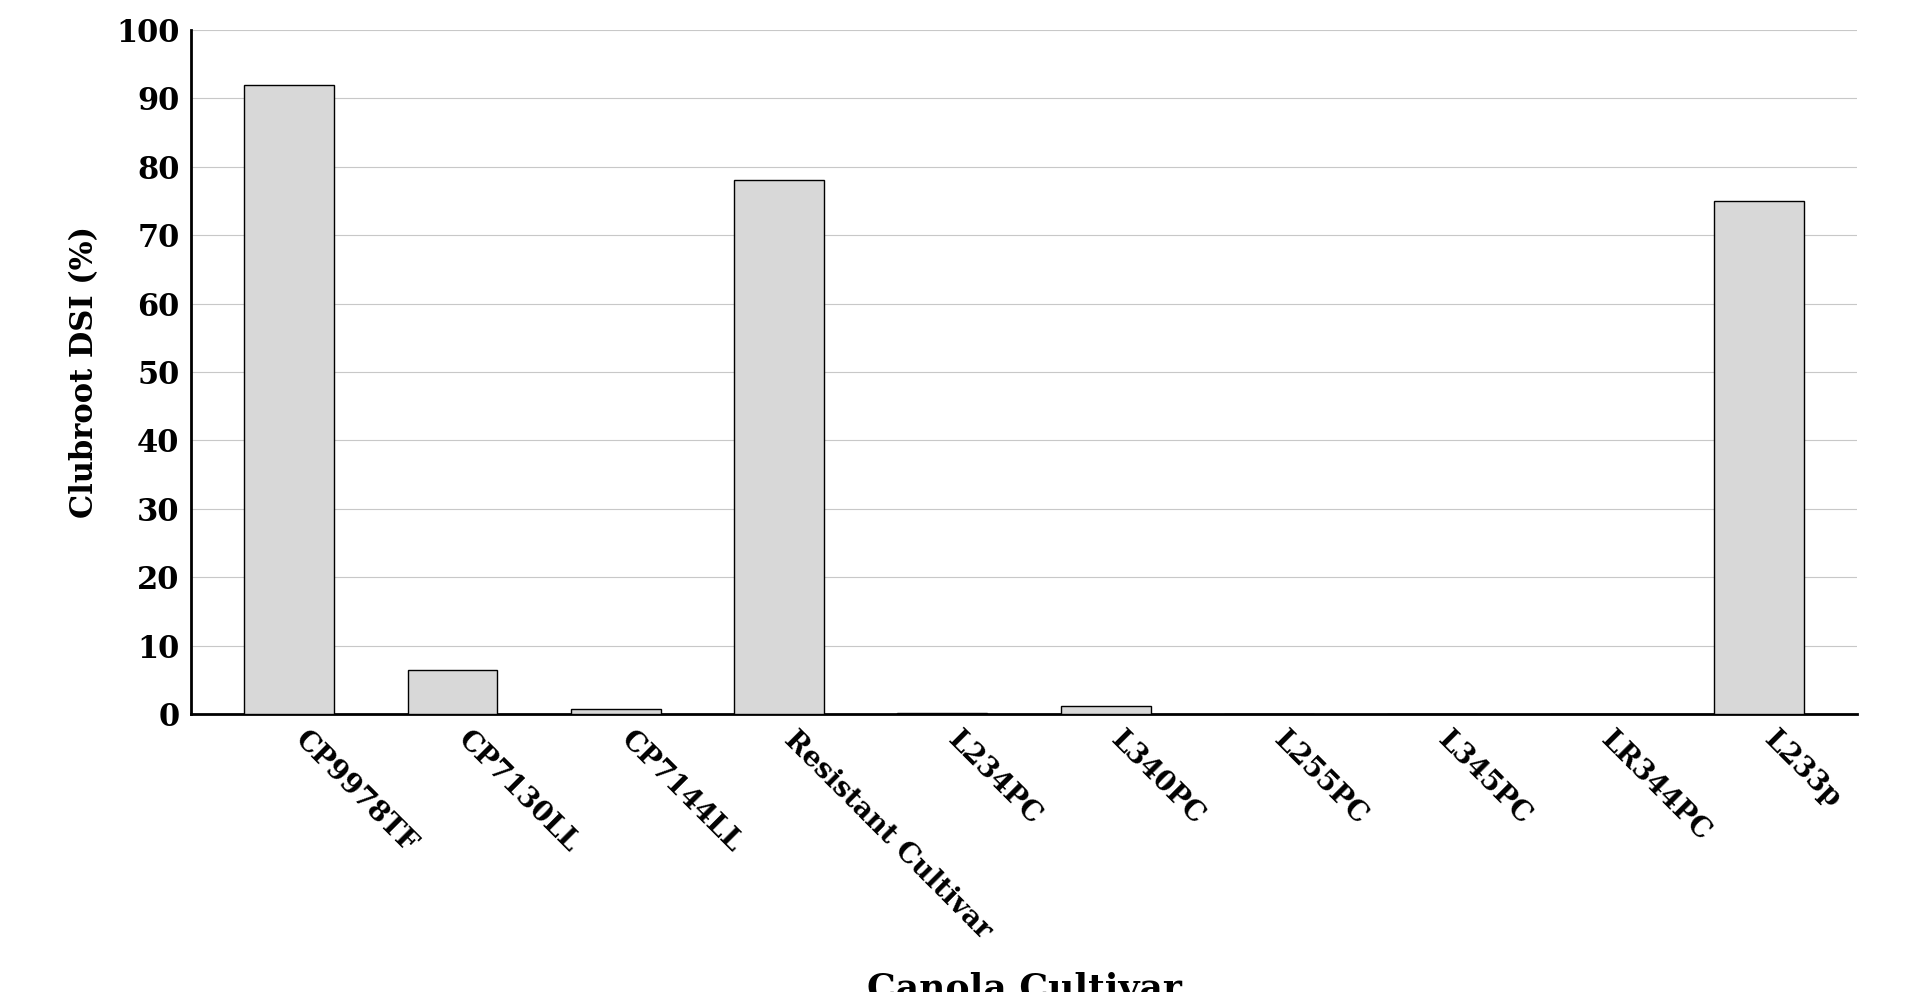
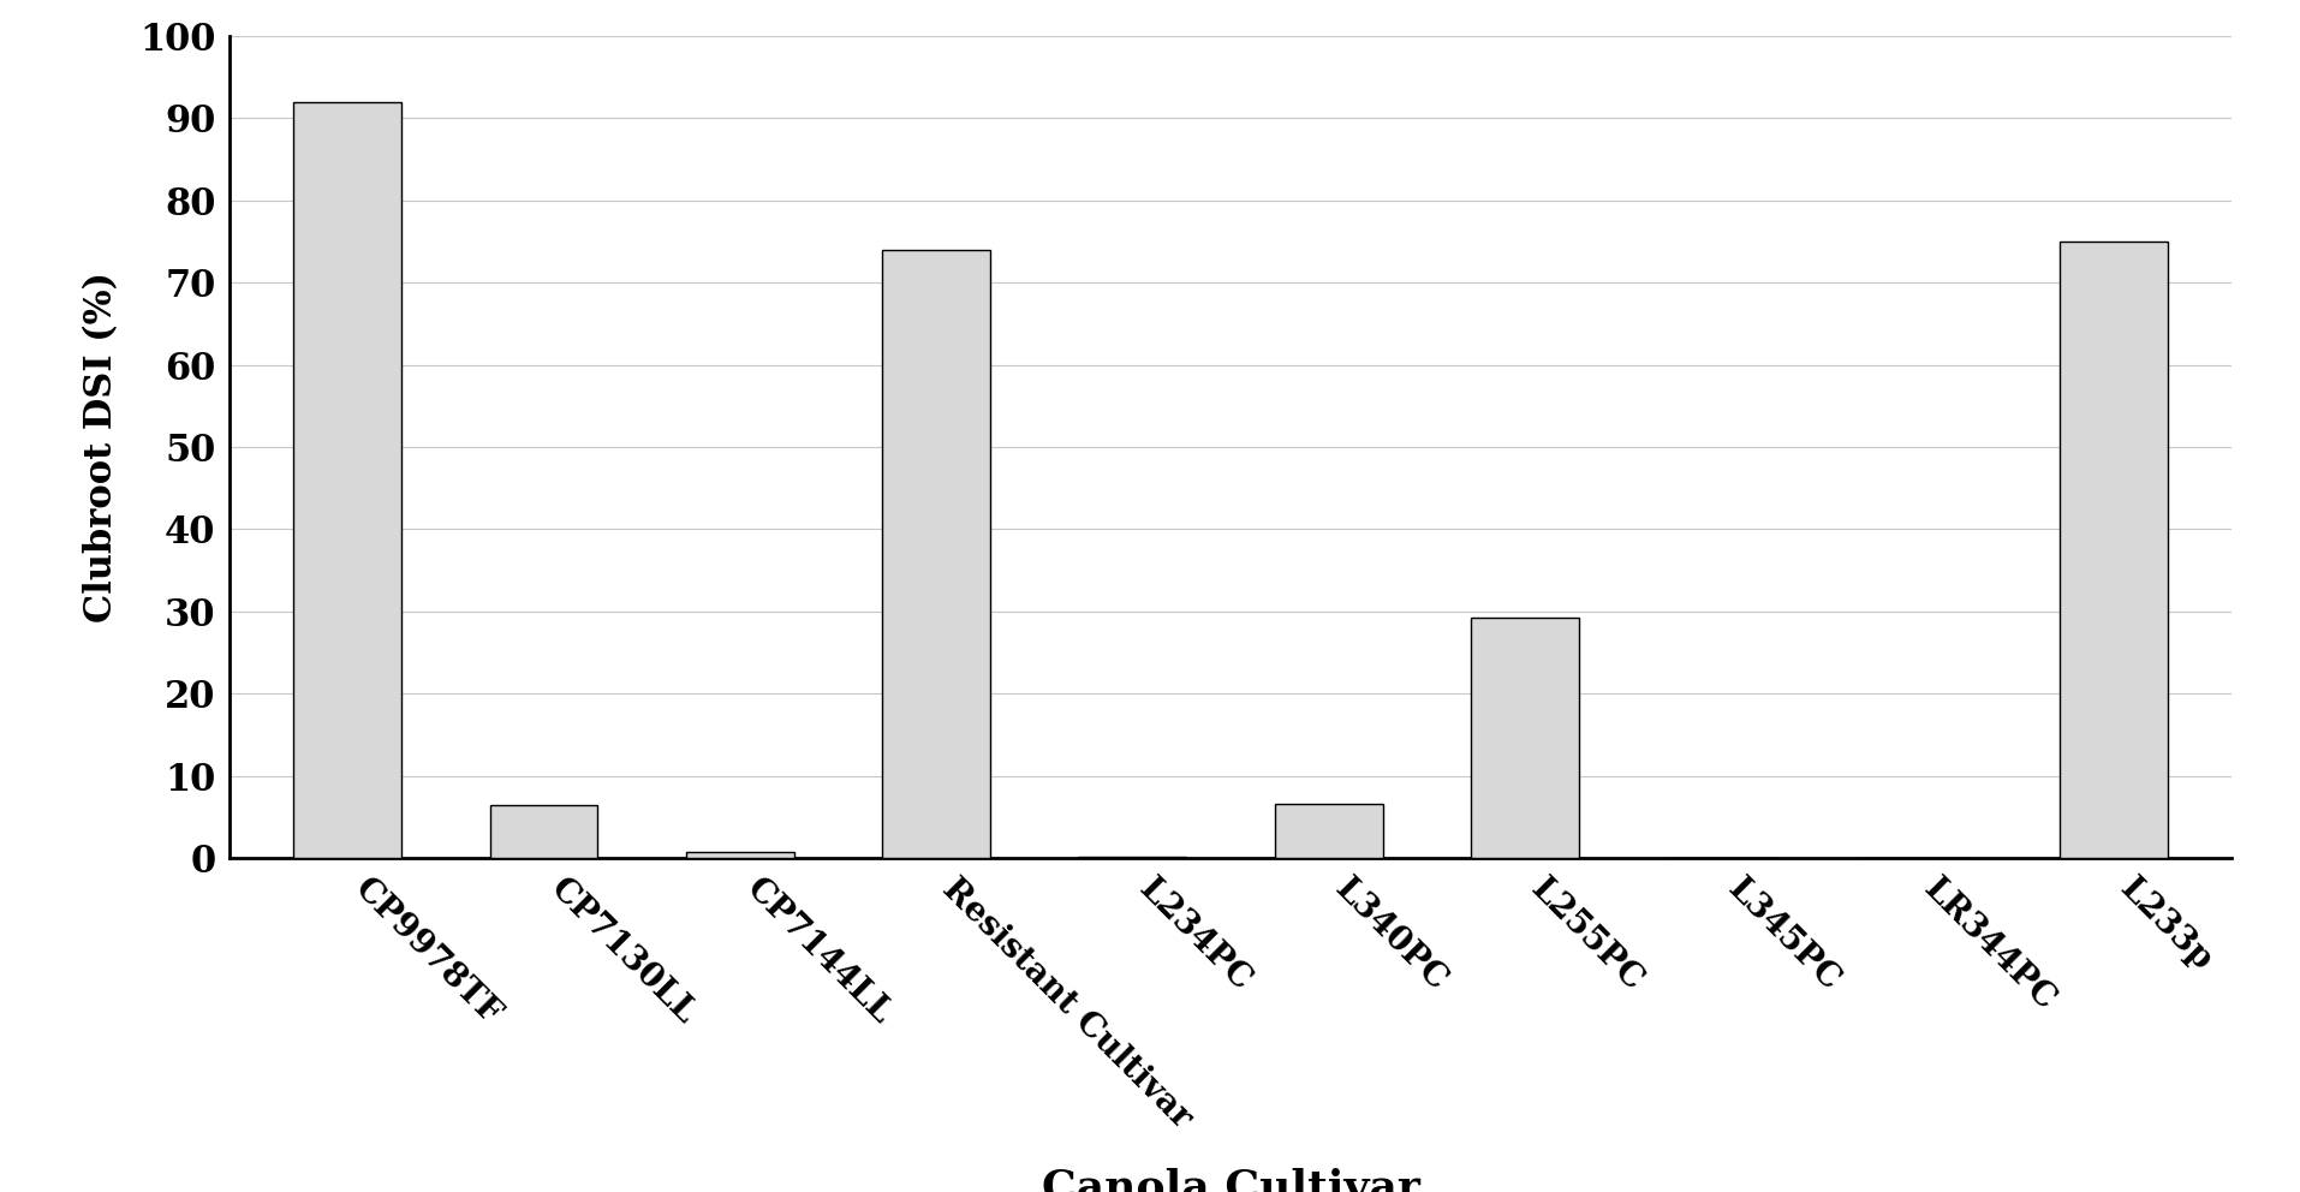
Resistant Cultivar: 78.0 -> 74.0
L340PC: 1.2 -> 6.6
L255PC: 0.1 -> 29.2
